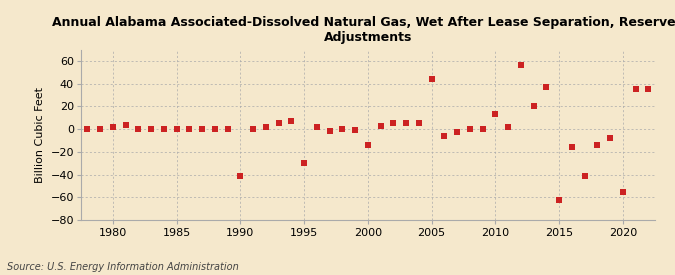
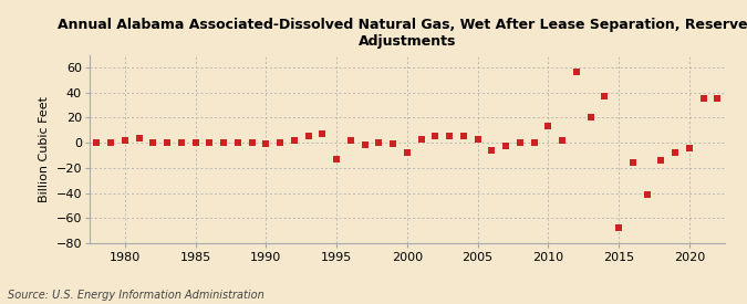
1990: -41 -> -1
1995: -30 -> -13
2000: -14 -> -8
2005: 44 -> 3
2015: -62 -> -68
2020: -55 -> -4
